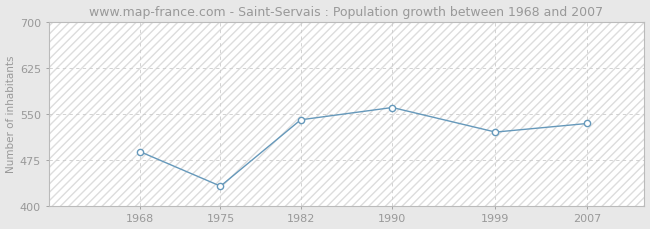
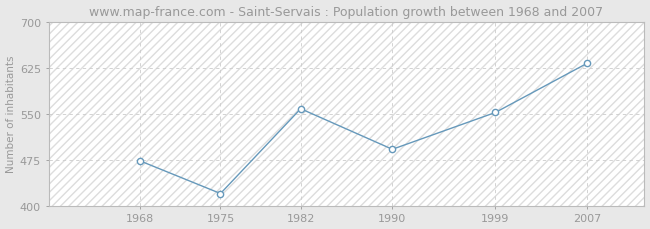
1968: 488 -> 473
1975: 432 -> 420
1982: 540 -> 558
1990: 560 -> 492
1999: 520 -> 552
2007: 534 -> 632
